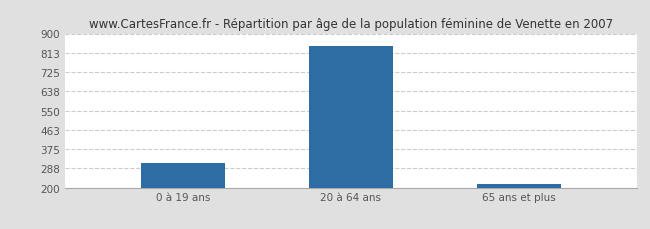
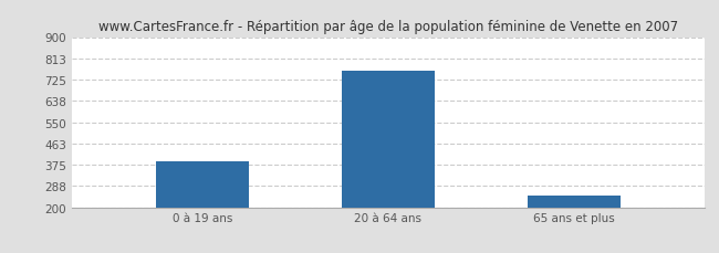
0 à 19 ans: 310 -> 390
20 à 64 ans: 845 -> 760
65 ans et plus: 215 -> 250
